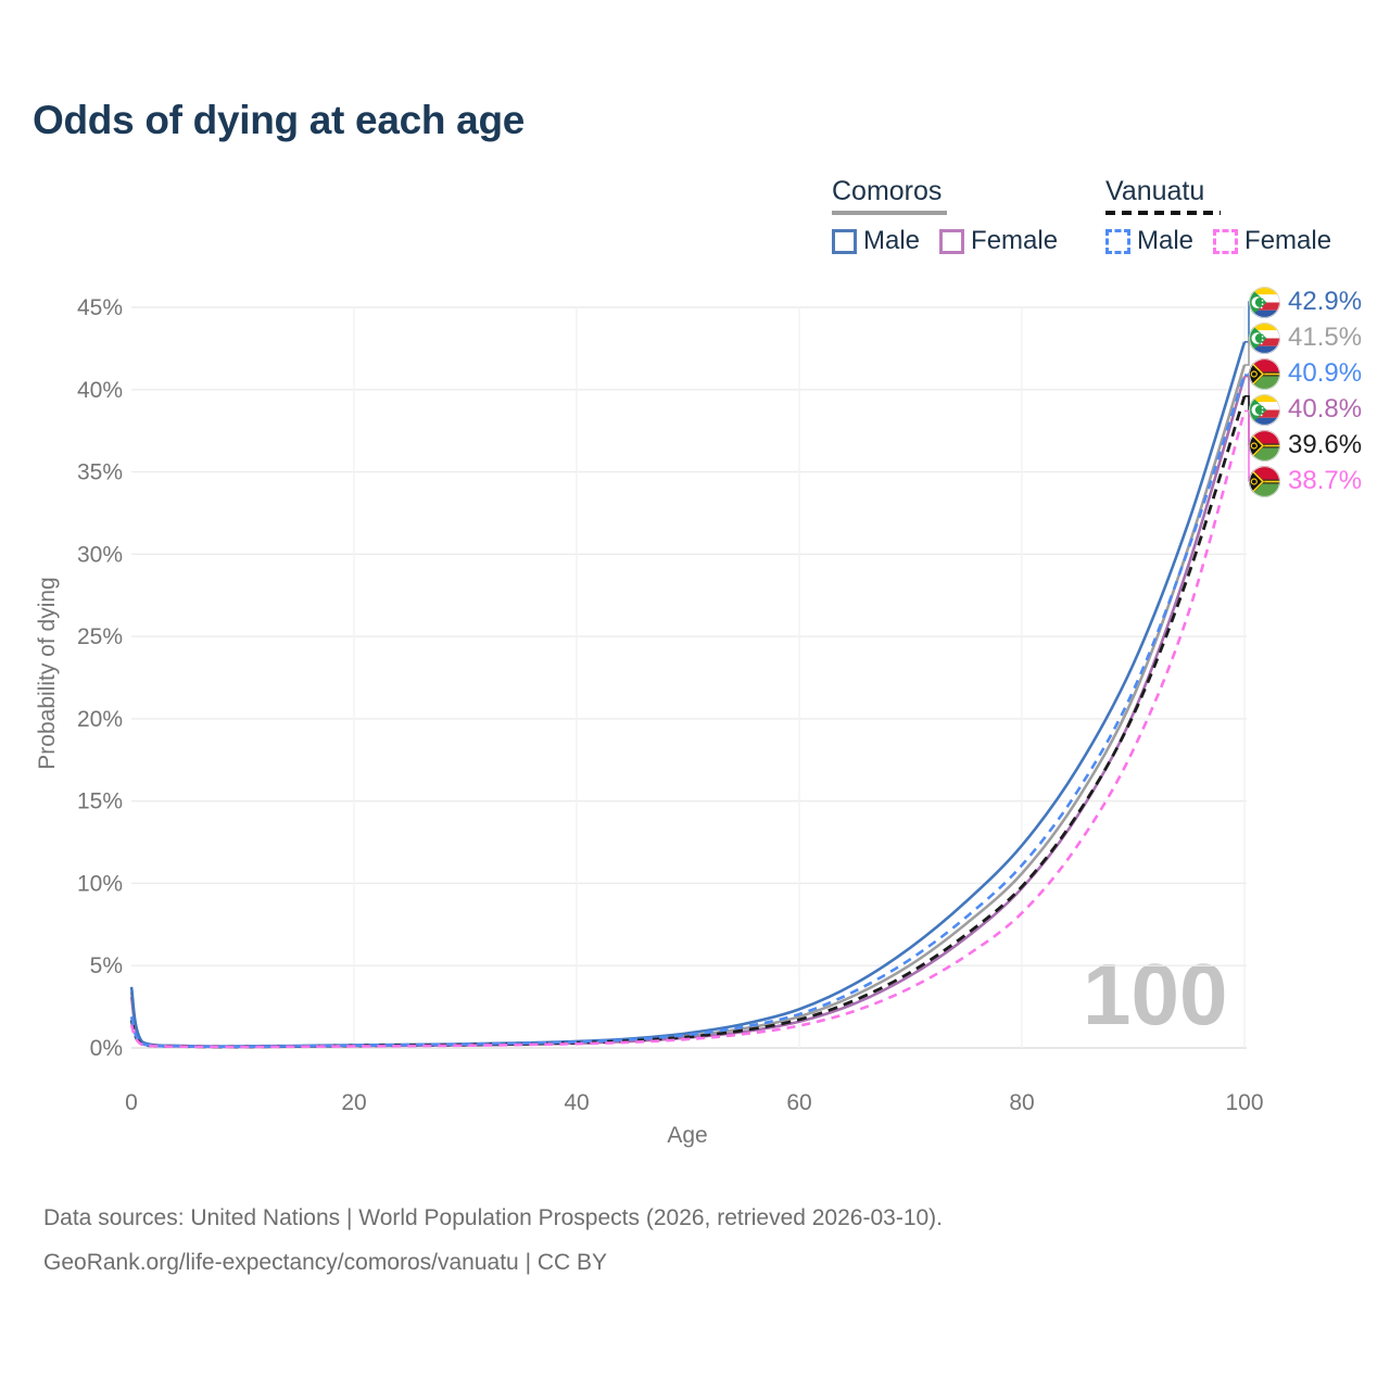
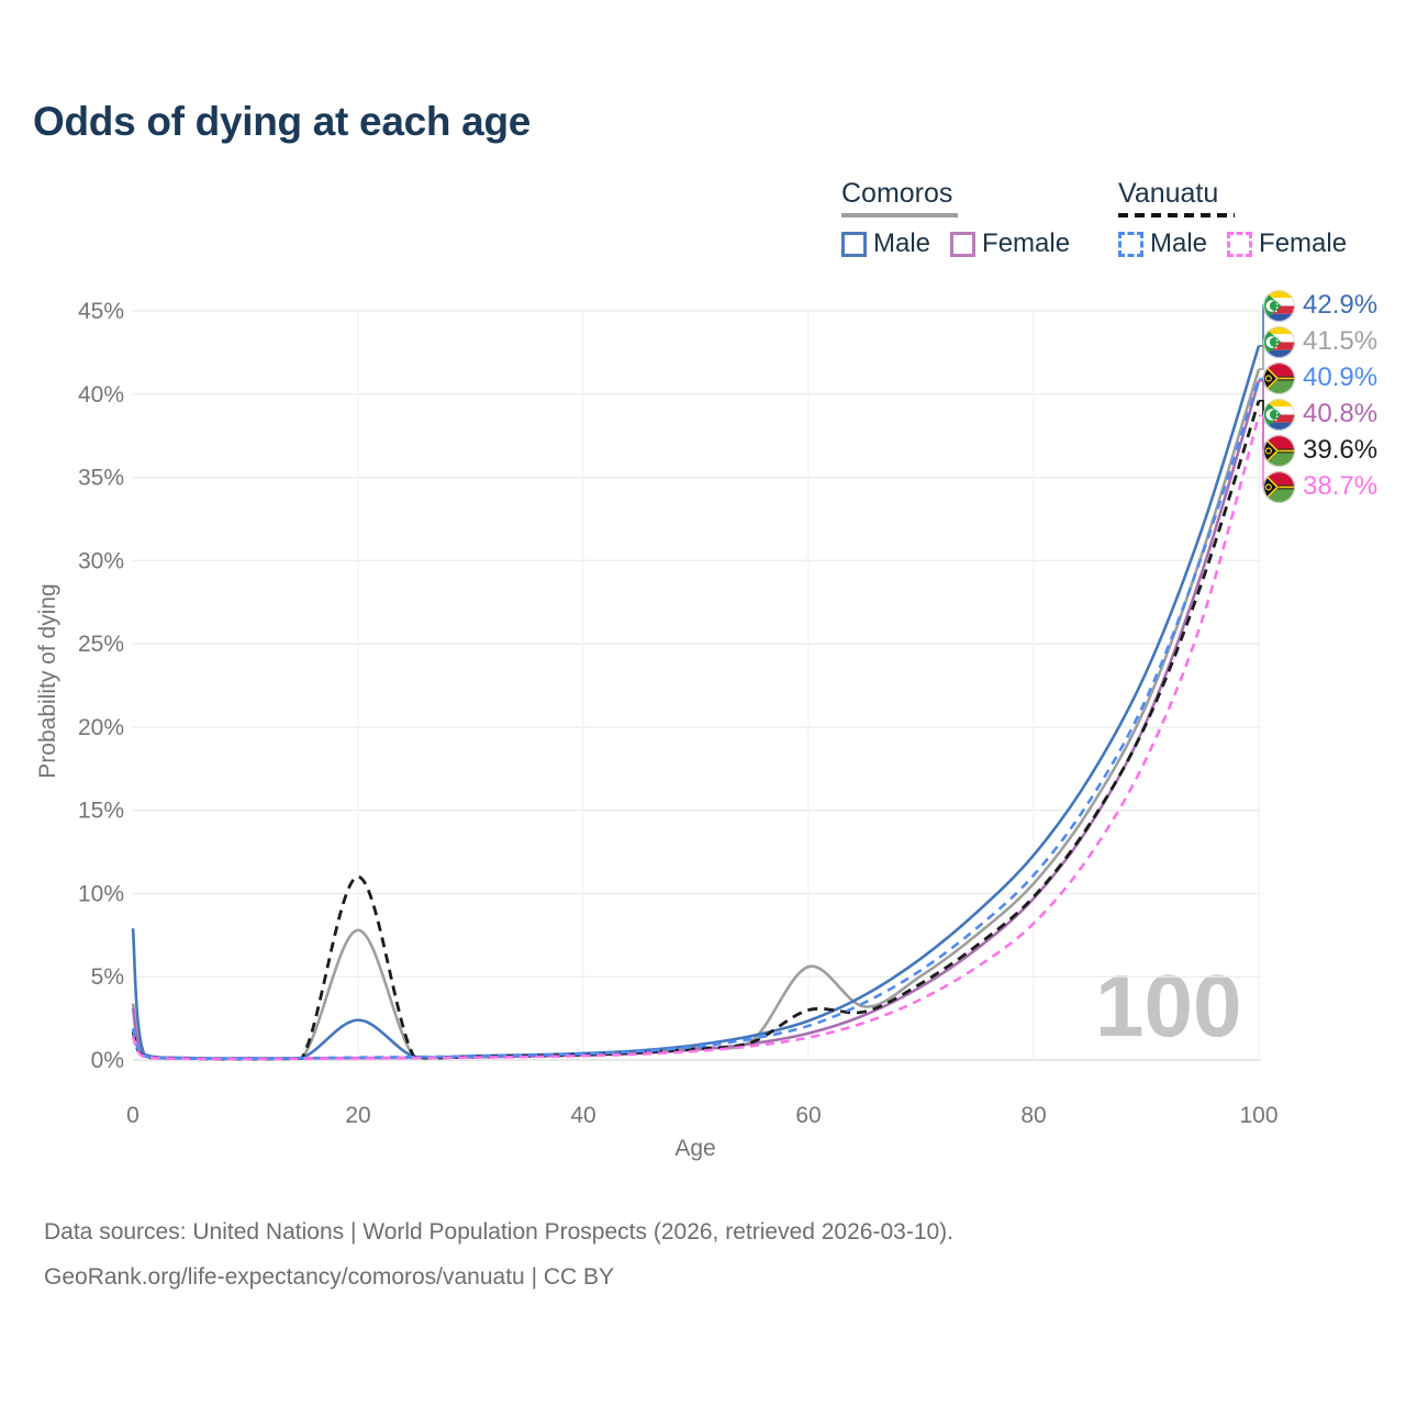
Comoros Male/0: 3.7% -> 7.9%
Comoros/20: 0.1% -> 7.8%
Comoros Male/20: 0.2% -> 2.4%
Vanuatu/20: 0.1% -> 11.0%
Comoros/60: 1.9% -> 5.6%
Vanuatu/60: 1.7% -> 3.0%
